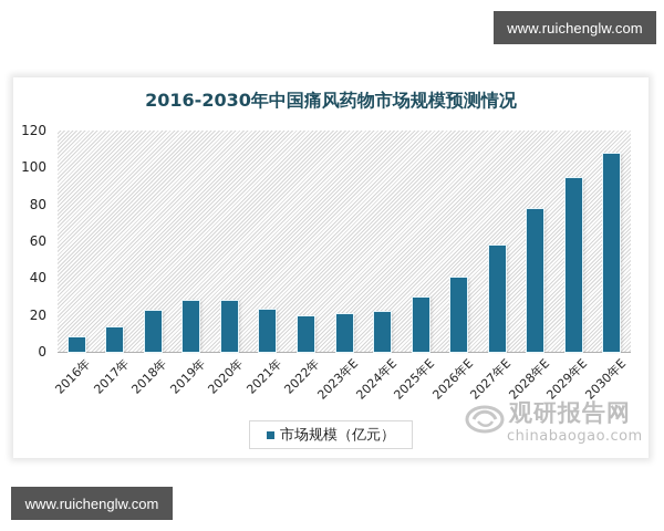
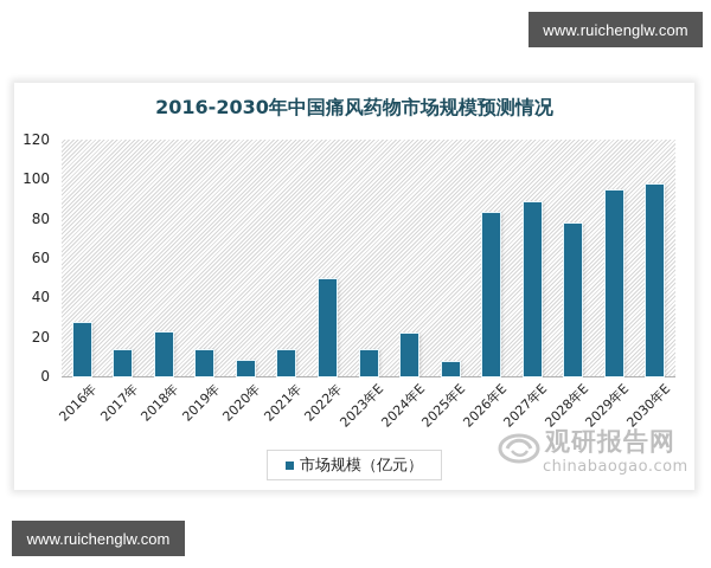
2016年: 8 -> 27
2019年: 28 -> 13
2020年: 28 -> 8
2021年: 23 -> 13
2022年: 20 -> 49
2023年E: 20 -> 13
2025年E: 30 -> 7
2026年E: 40 -> 83
2027年E: 58 -> 88
2030年E: 108 -> 97
